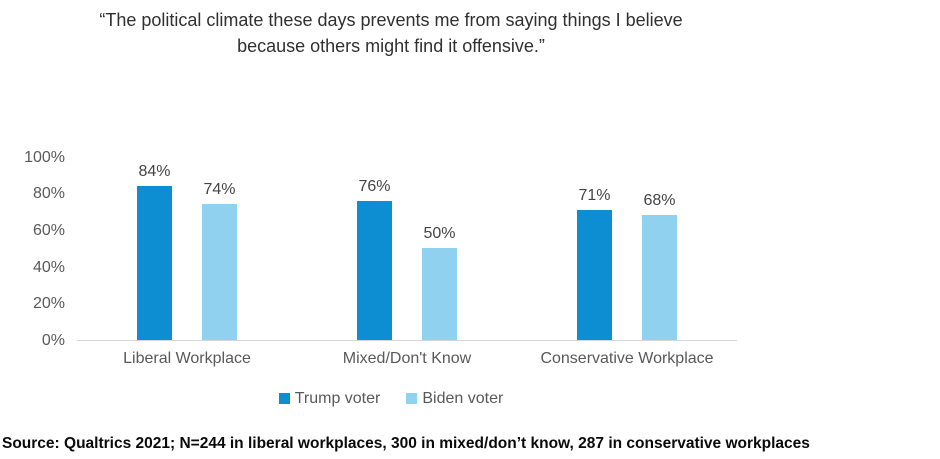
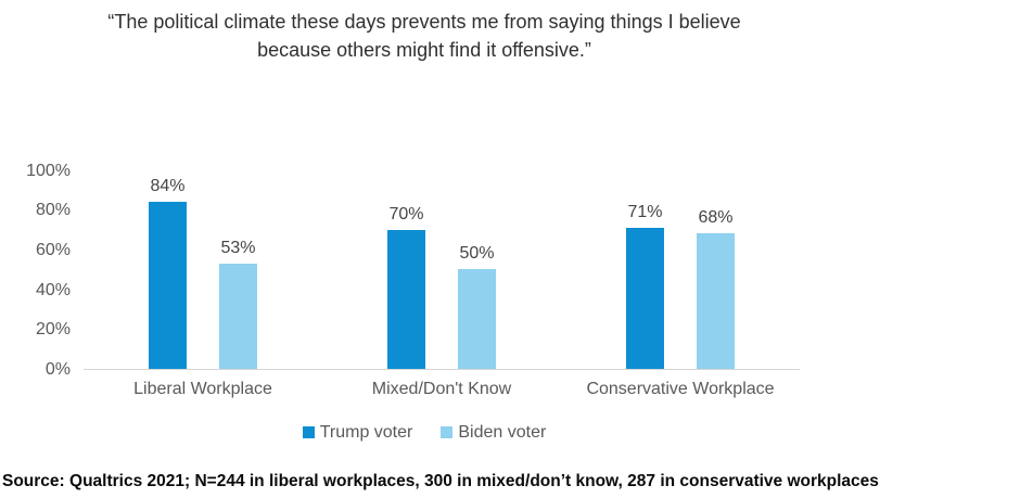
Biden voter/Liberal Workplace: 74% -> 53%
Trump voter/Mixed/Don't Know: 76% -> 70%
